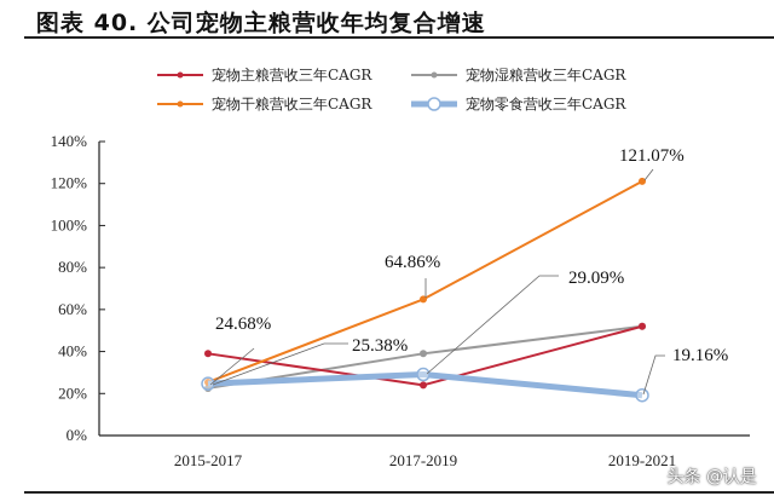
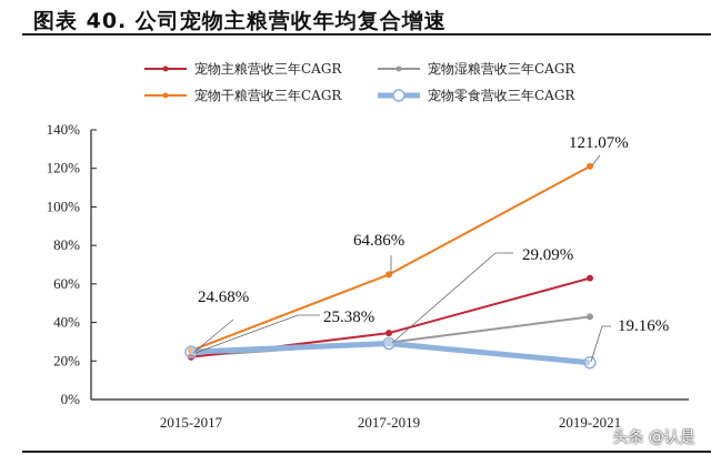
宠物主粮营收三年CAGR/2015-2017: 39% -> 22%
宠物主粮营收三年CAGR/2017-2019: 24% -> 34%
宠物湿粮营收三年CAGR/2017-2019: 39% -> 30%
宠物主粮营收三年CAGR/2019-2021: 52% -> 63%
宠物湿粮营收三年CAGR/2019-2021: 52% -> 43%
